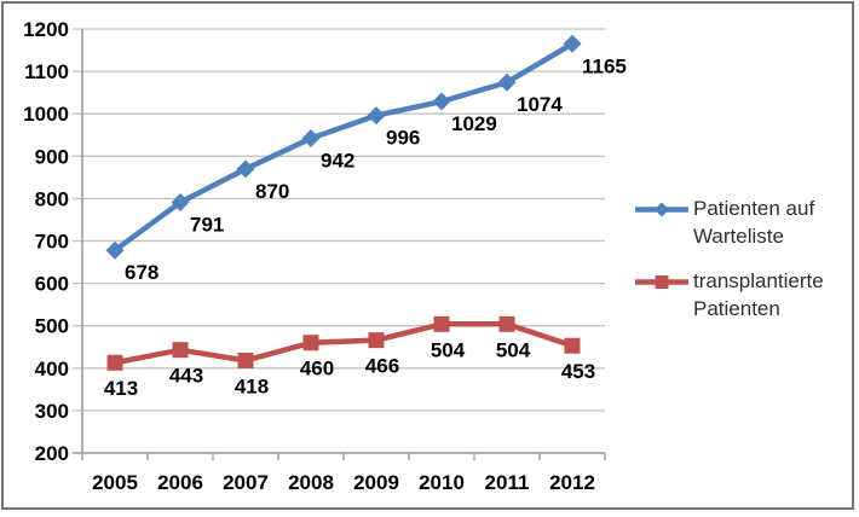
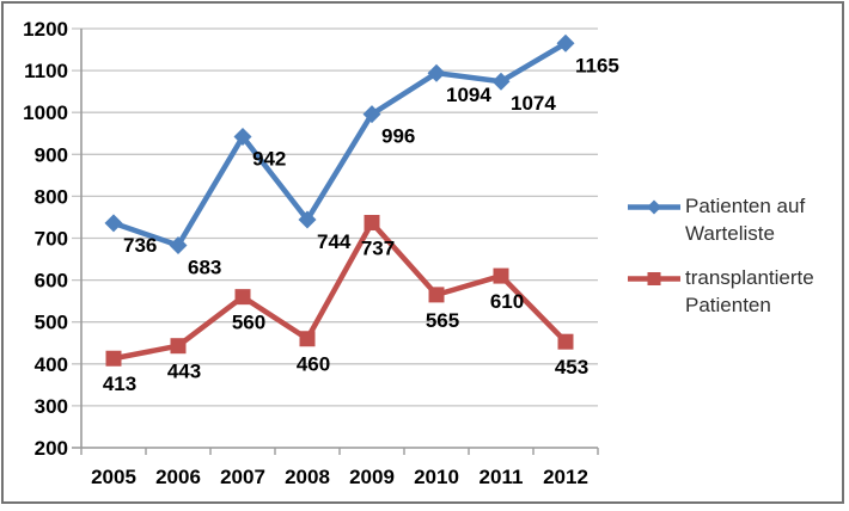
Patienten auf Warteliste/2005: 678 -> 736
Patienten auf Warteliste/2006: 791 -> 683
Patienten auf Warteliste/2007: 870 -> 942
transplantierte Patienten/2007: 418 -> 560
Patienten auf Warteliste/2008: 942 -> 744
transplantierte Patienten/2009: 466 -> 737
Patienten auf Warteliste/2010: 1029 -> 1094
transplantierte Patienten/2010: 504 -> 565
transplantierte Patienten/2011: 504 -> 610
